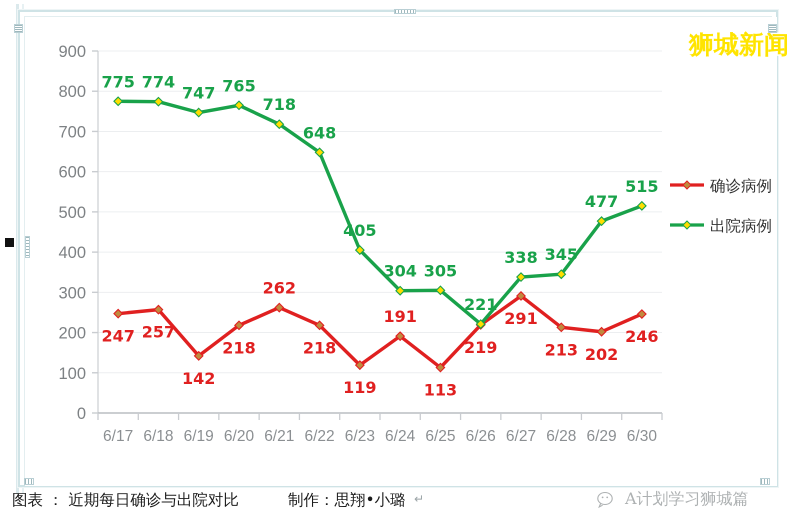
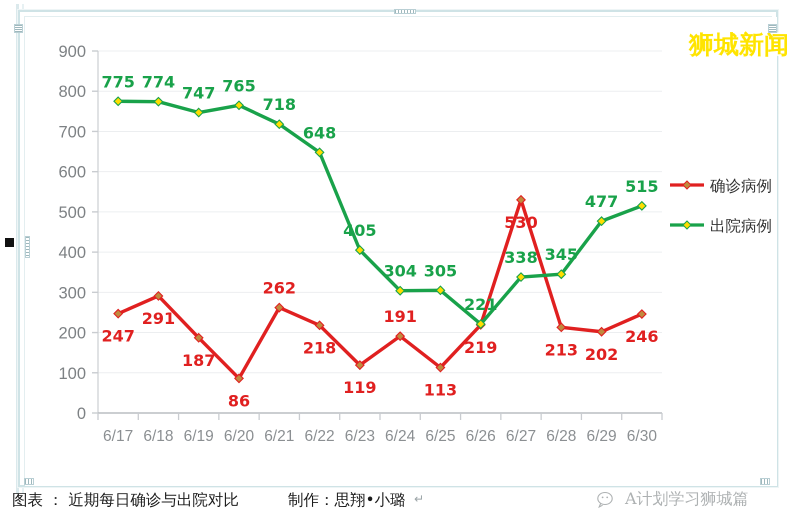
确诊病例/6/18: 257 -> 291
确诊病例/6/19: 142 -> 187
确诊病例/6/20: 218 -> 86
确诊病例/6/27: 291 -> 530
